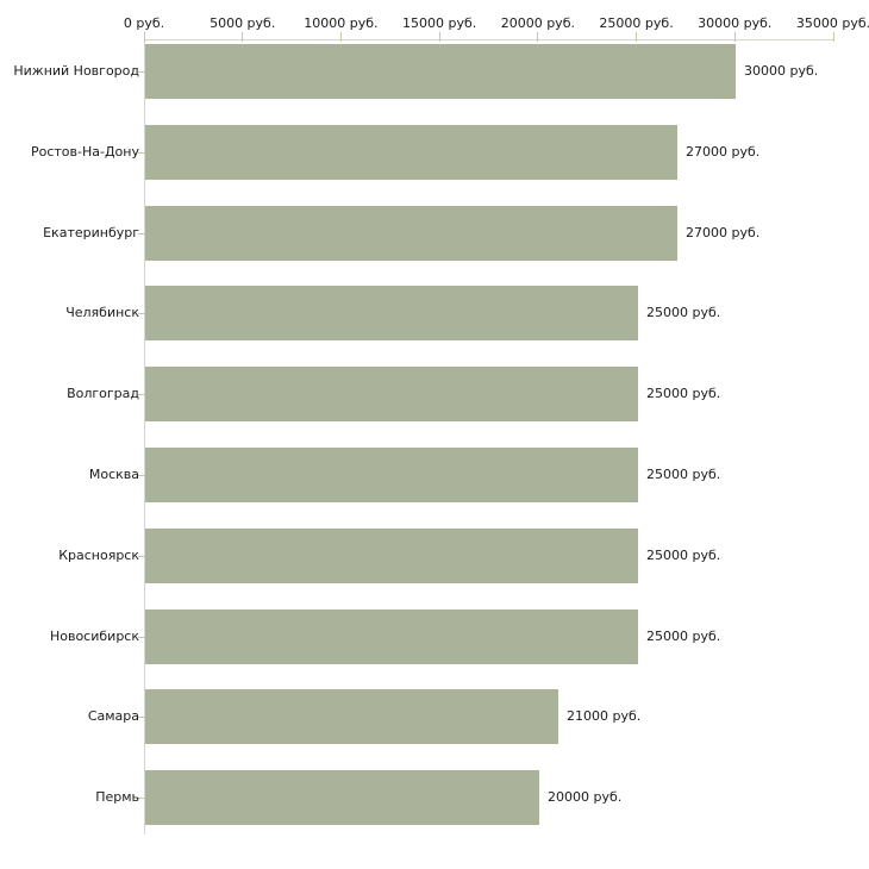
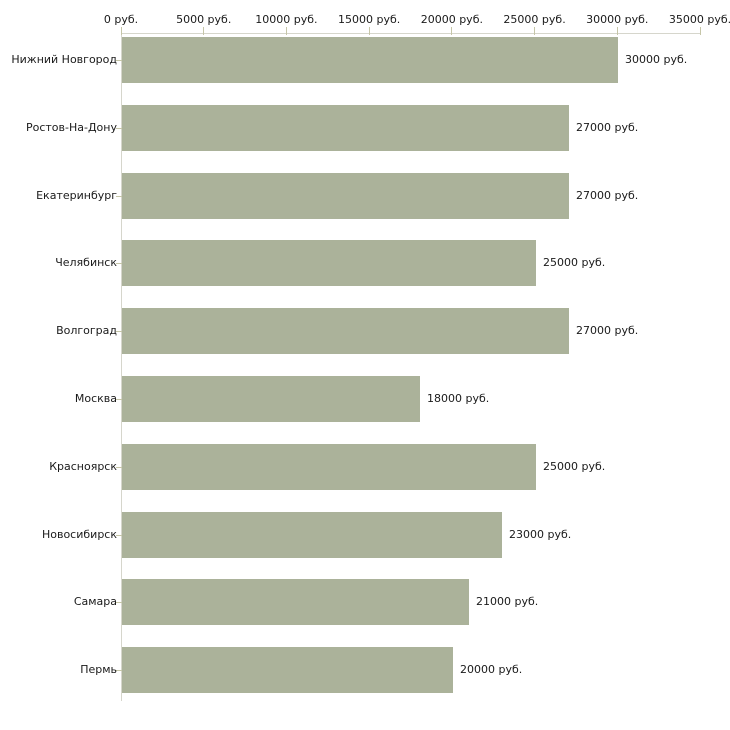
Волгоград: 25000 -> 27000
Москва: 25000 -> 18000
Новосибирск: 25000 -> 23000
